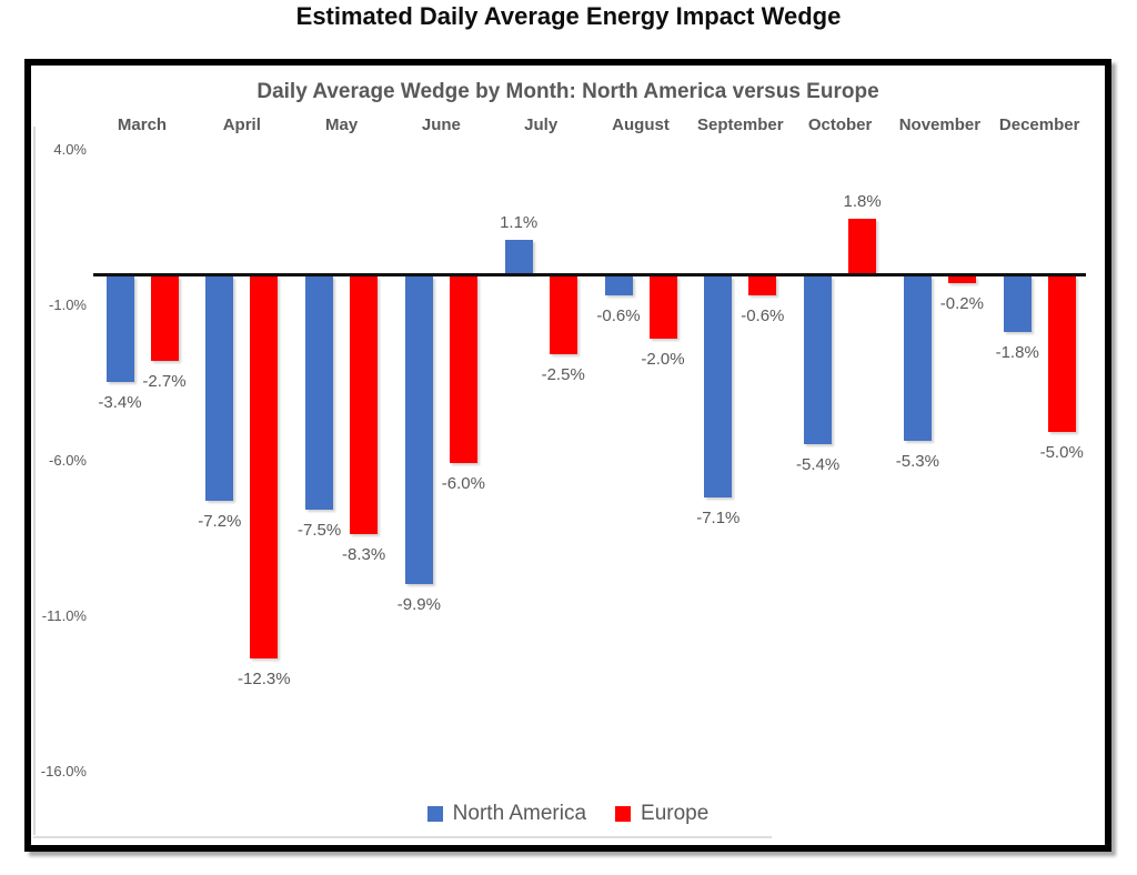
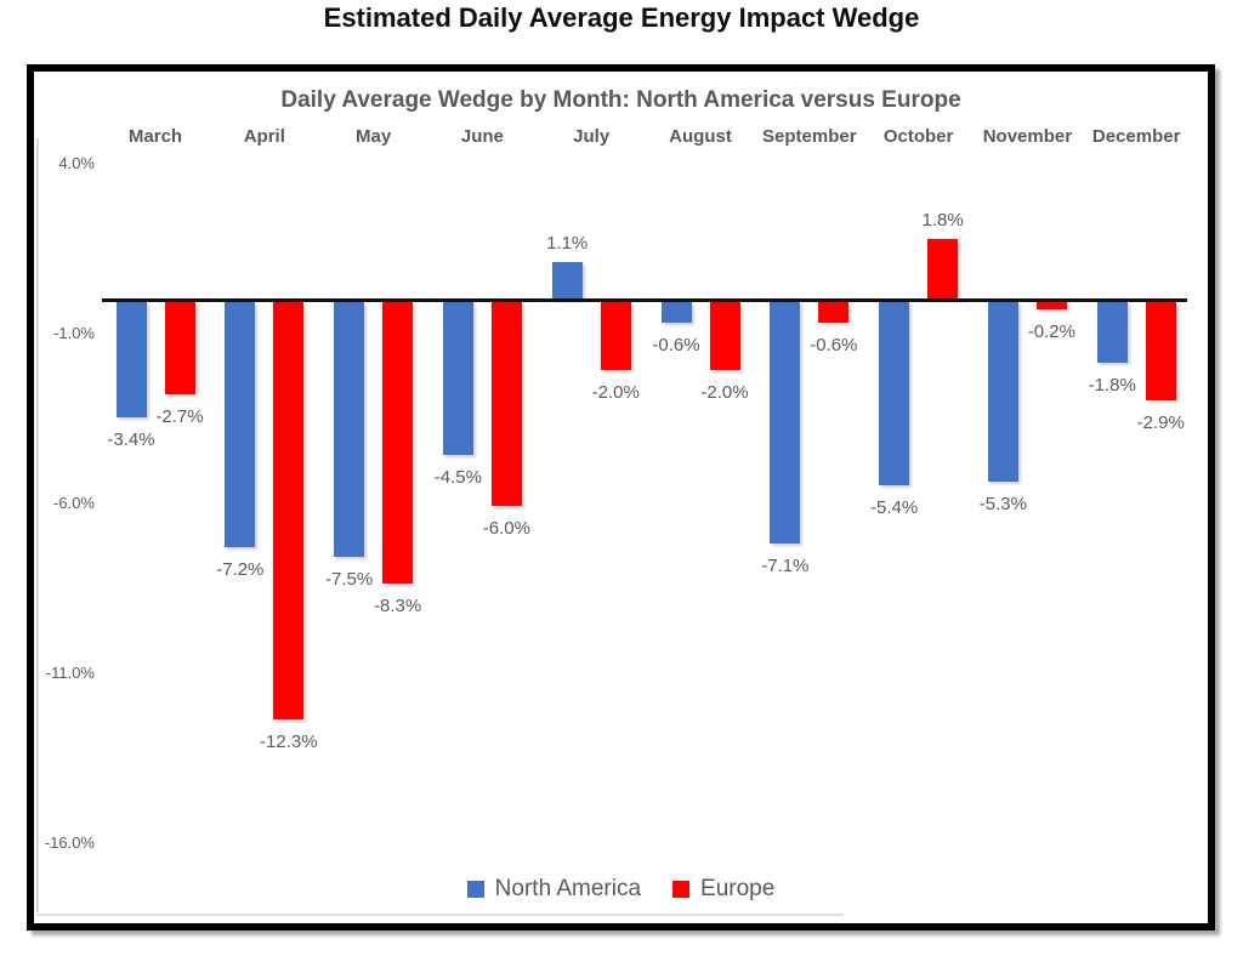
North America/June: -9.9% -> -4.5%
Europe/July: -2.5% -> -2.0%
Europe/December: -5.0% -> -2.9%
